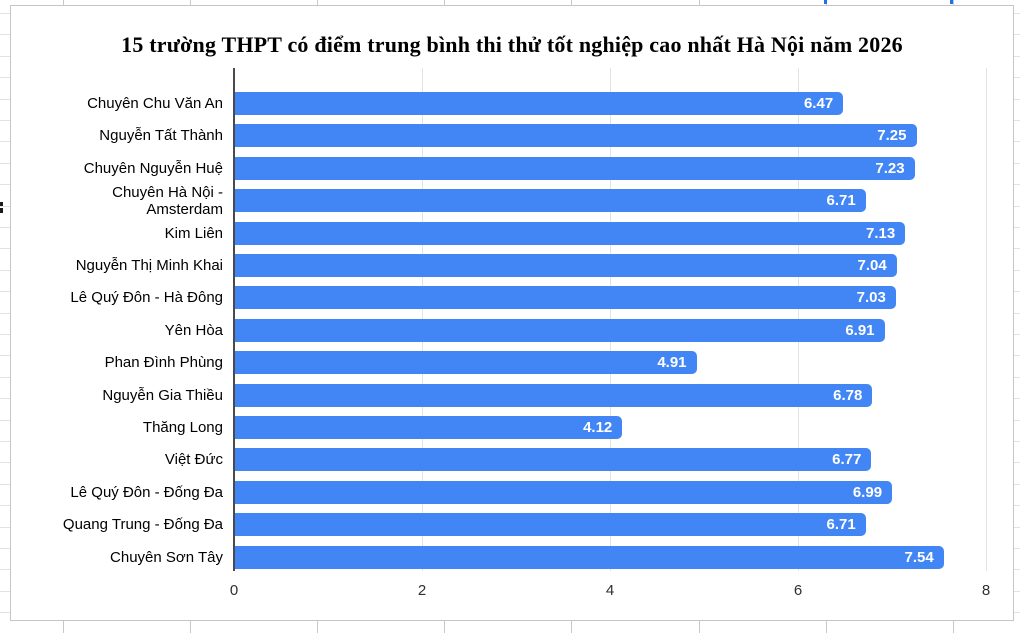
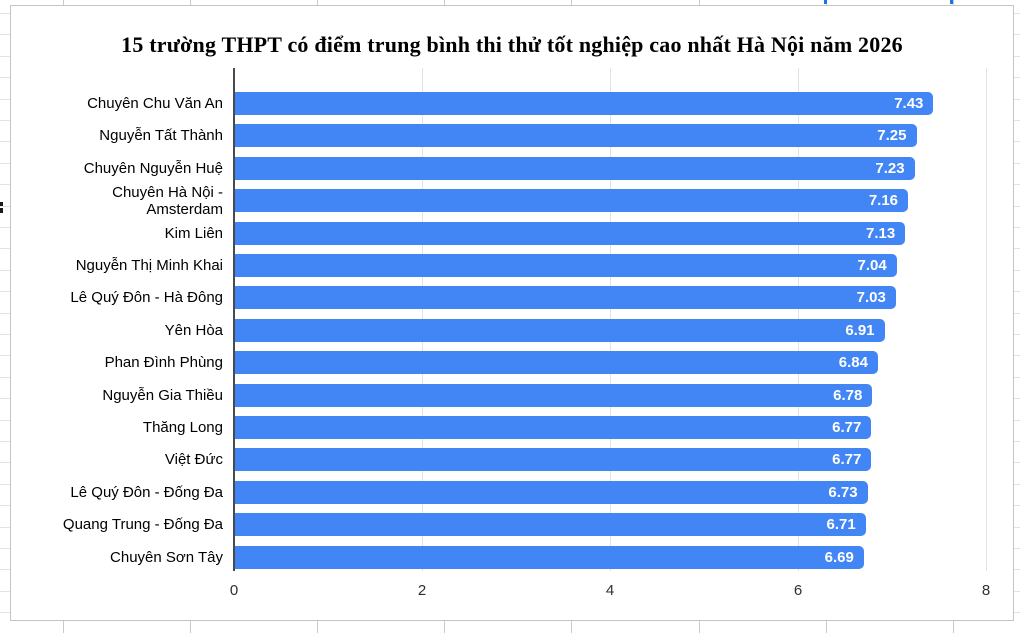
Chuyên Chu Văn An: 6.47 -> 7.43
Chuyên Hà Nội - Amsterdam: 6.71 -> 7.16
Phan Đình Phùng: 4.91 -> 6.84
Thăng Long: 4.12 -> 6.77
Lê Quý Đôn - Đống Đa: 6.99 -> 6.73
Chuyên Sơn Tây: 7.54 -> 6.69
